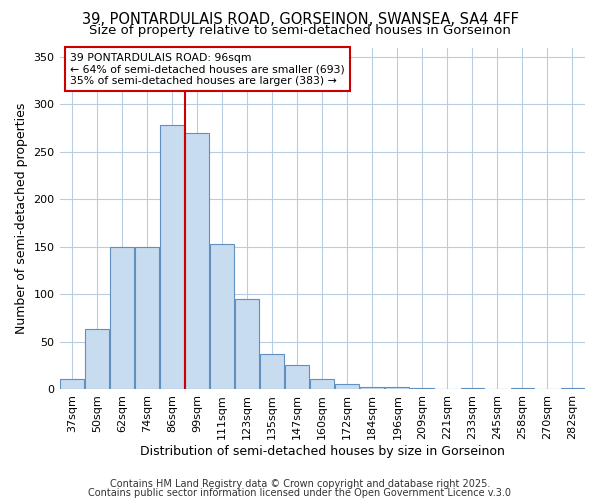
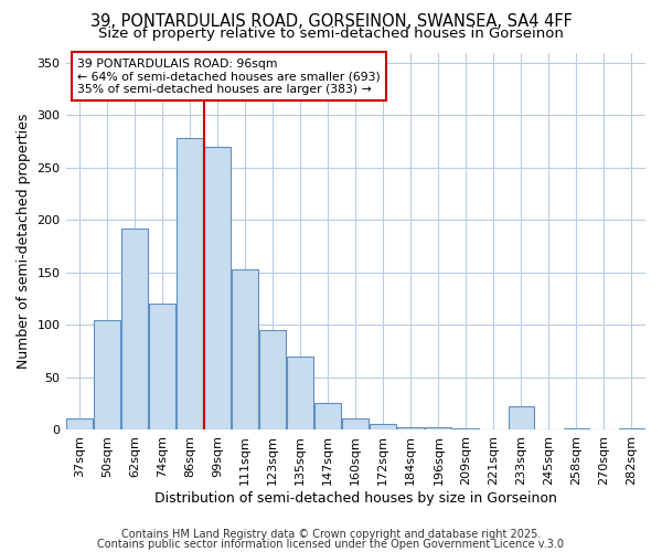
50sqm: 63 -> 104
62sqm: 150 -> 192
74sqm: 150 -> 120
135sqm: 37 -> 70
233sqm: 1 -> 22
